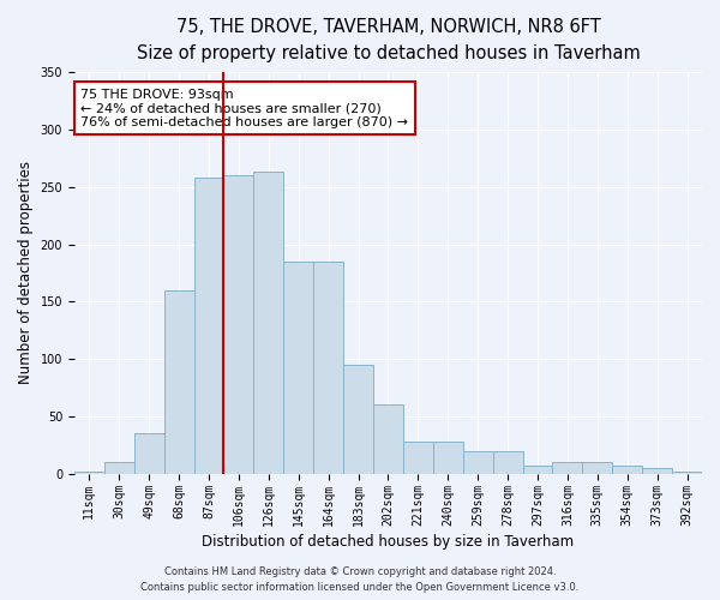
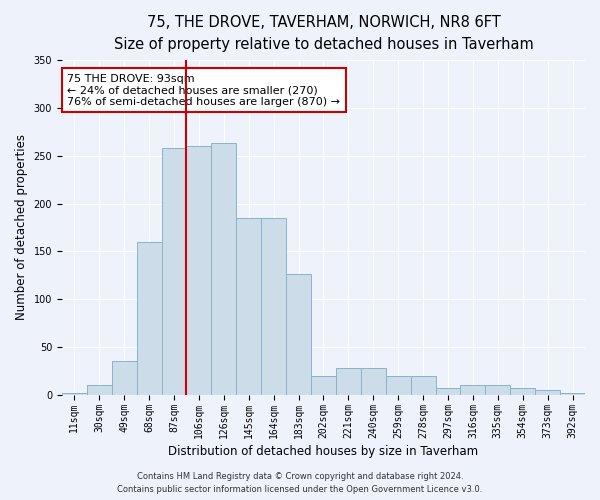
183sqm: 95 -> 126
202sqm: 60 -> 20
